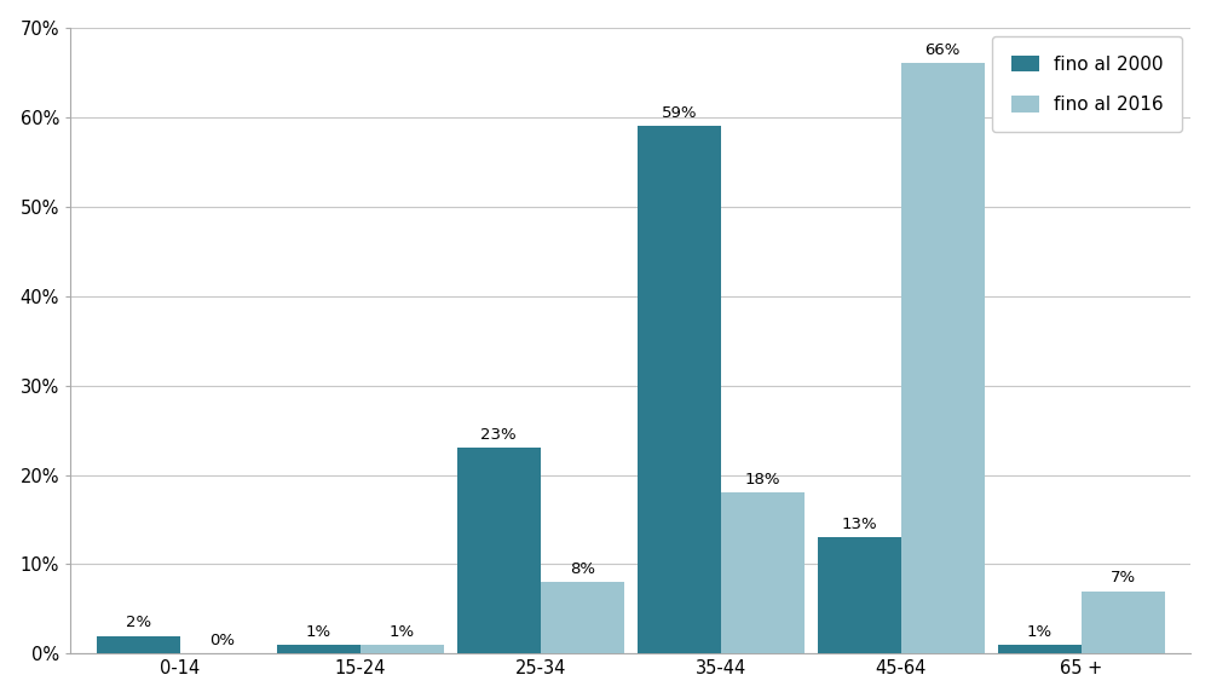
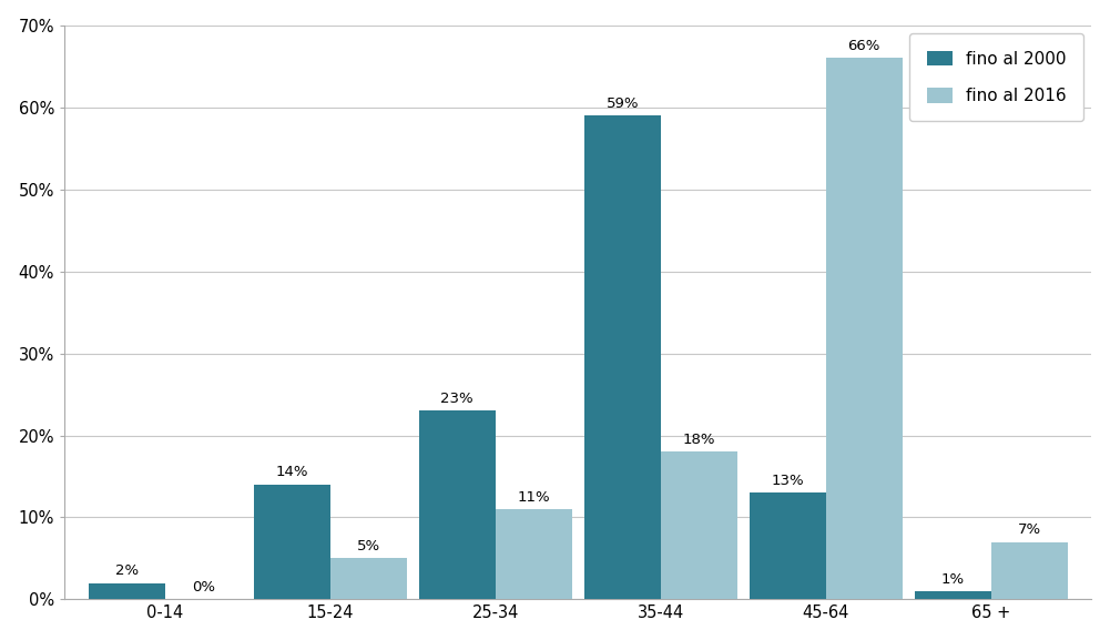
fino al 2000/15-24: 1% -> 14%
fino al 2016/15-24: 1% -> 5%
fino al 2016/25-34: 8% -> 11%
